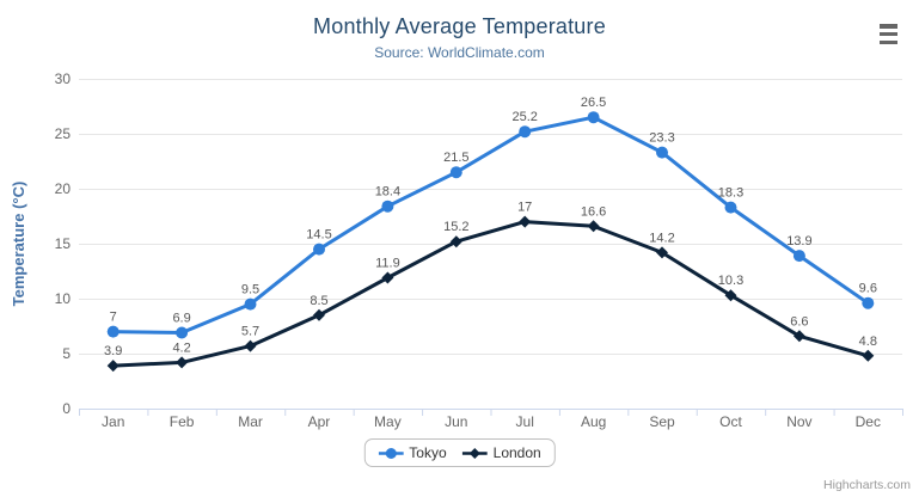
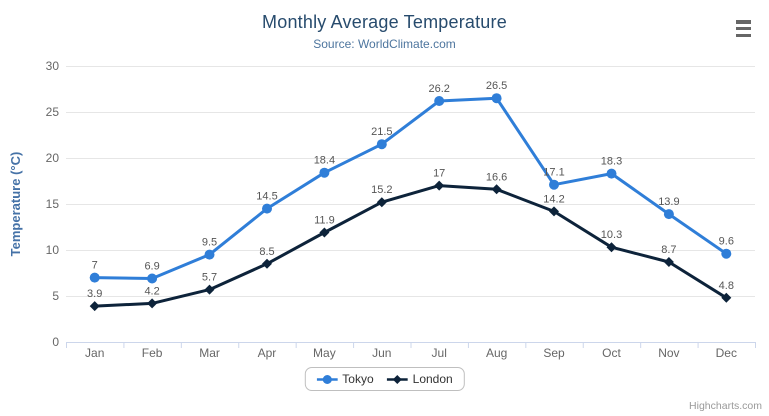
Tokyo/Jul: 25.2 -> 26.2
Tokyo/Sep: 23.3 -> 17.1
London/Nov: 6.6 -> 8.7
